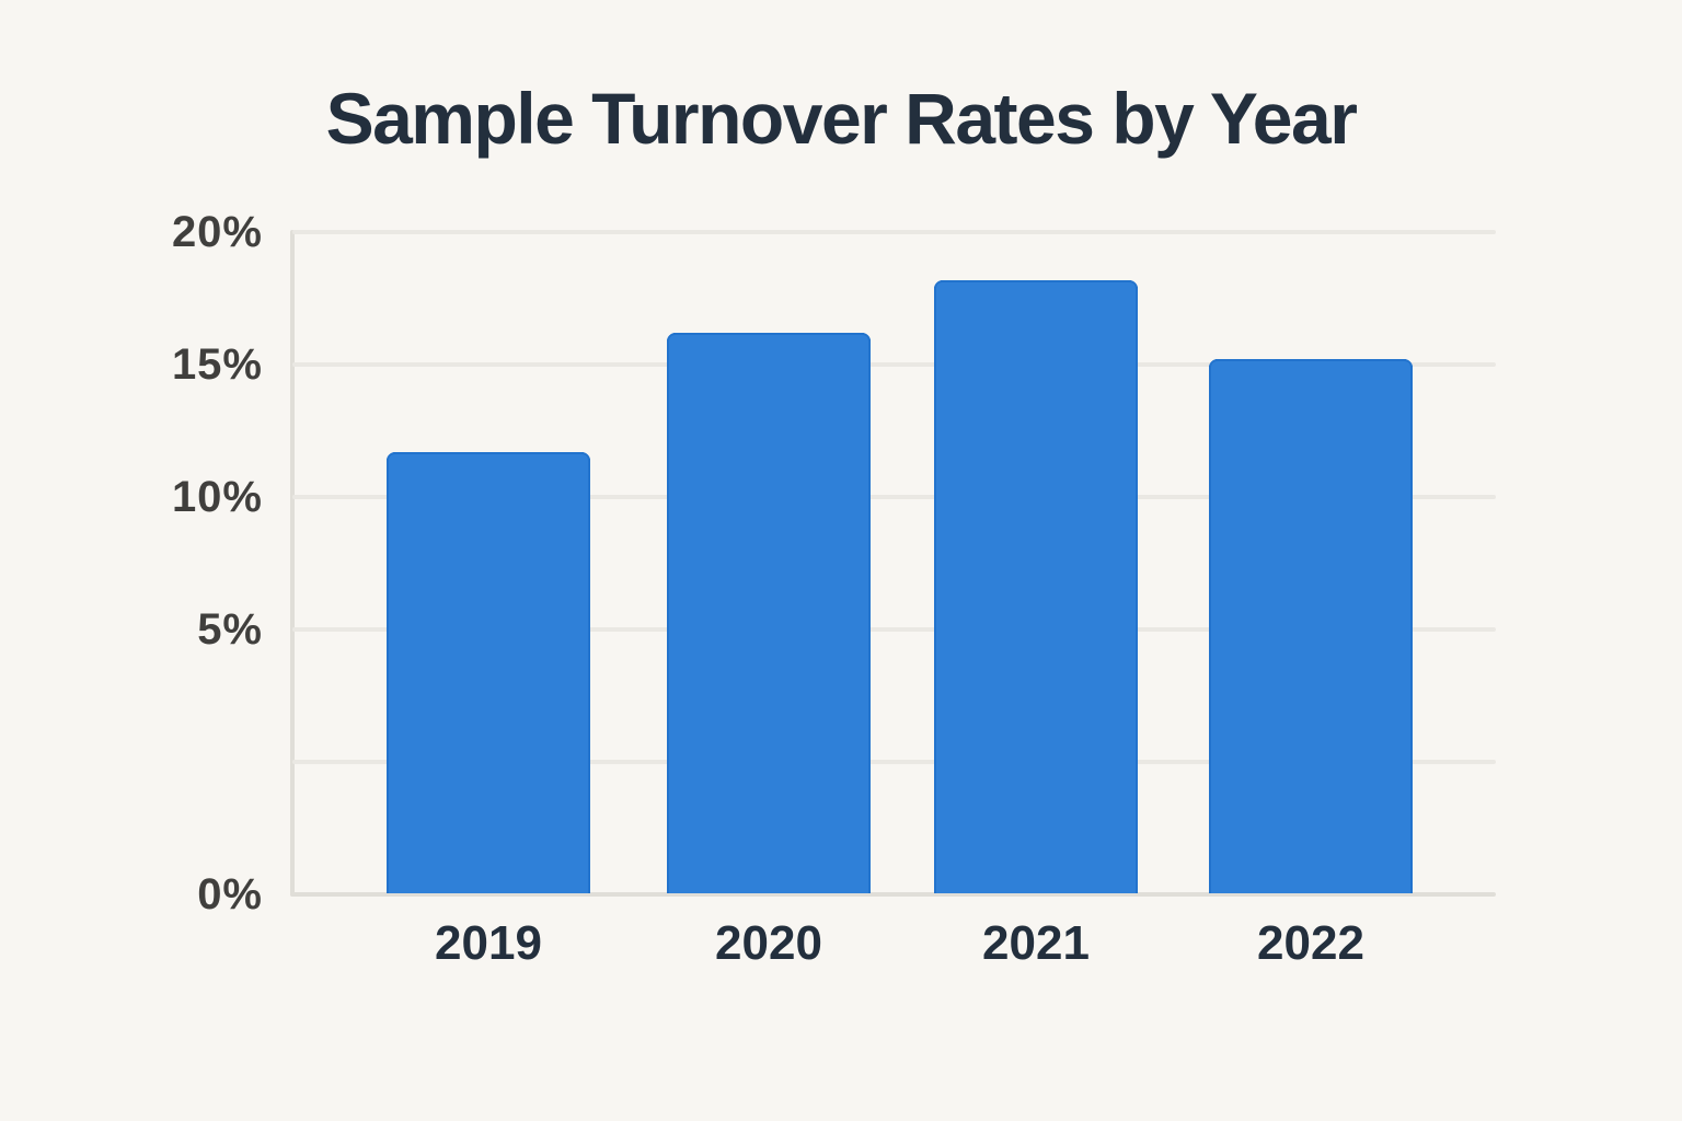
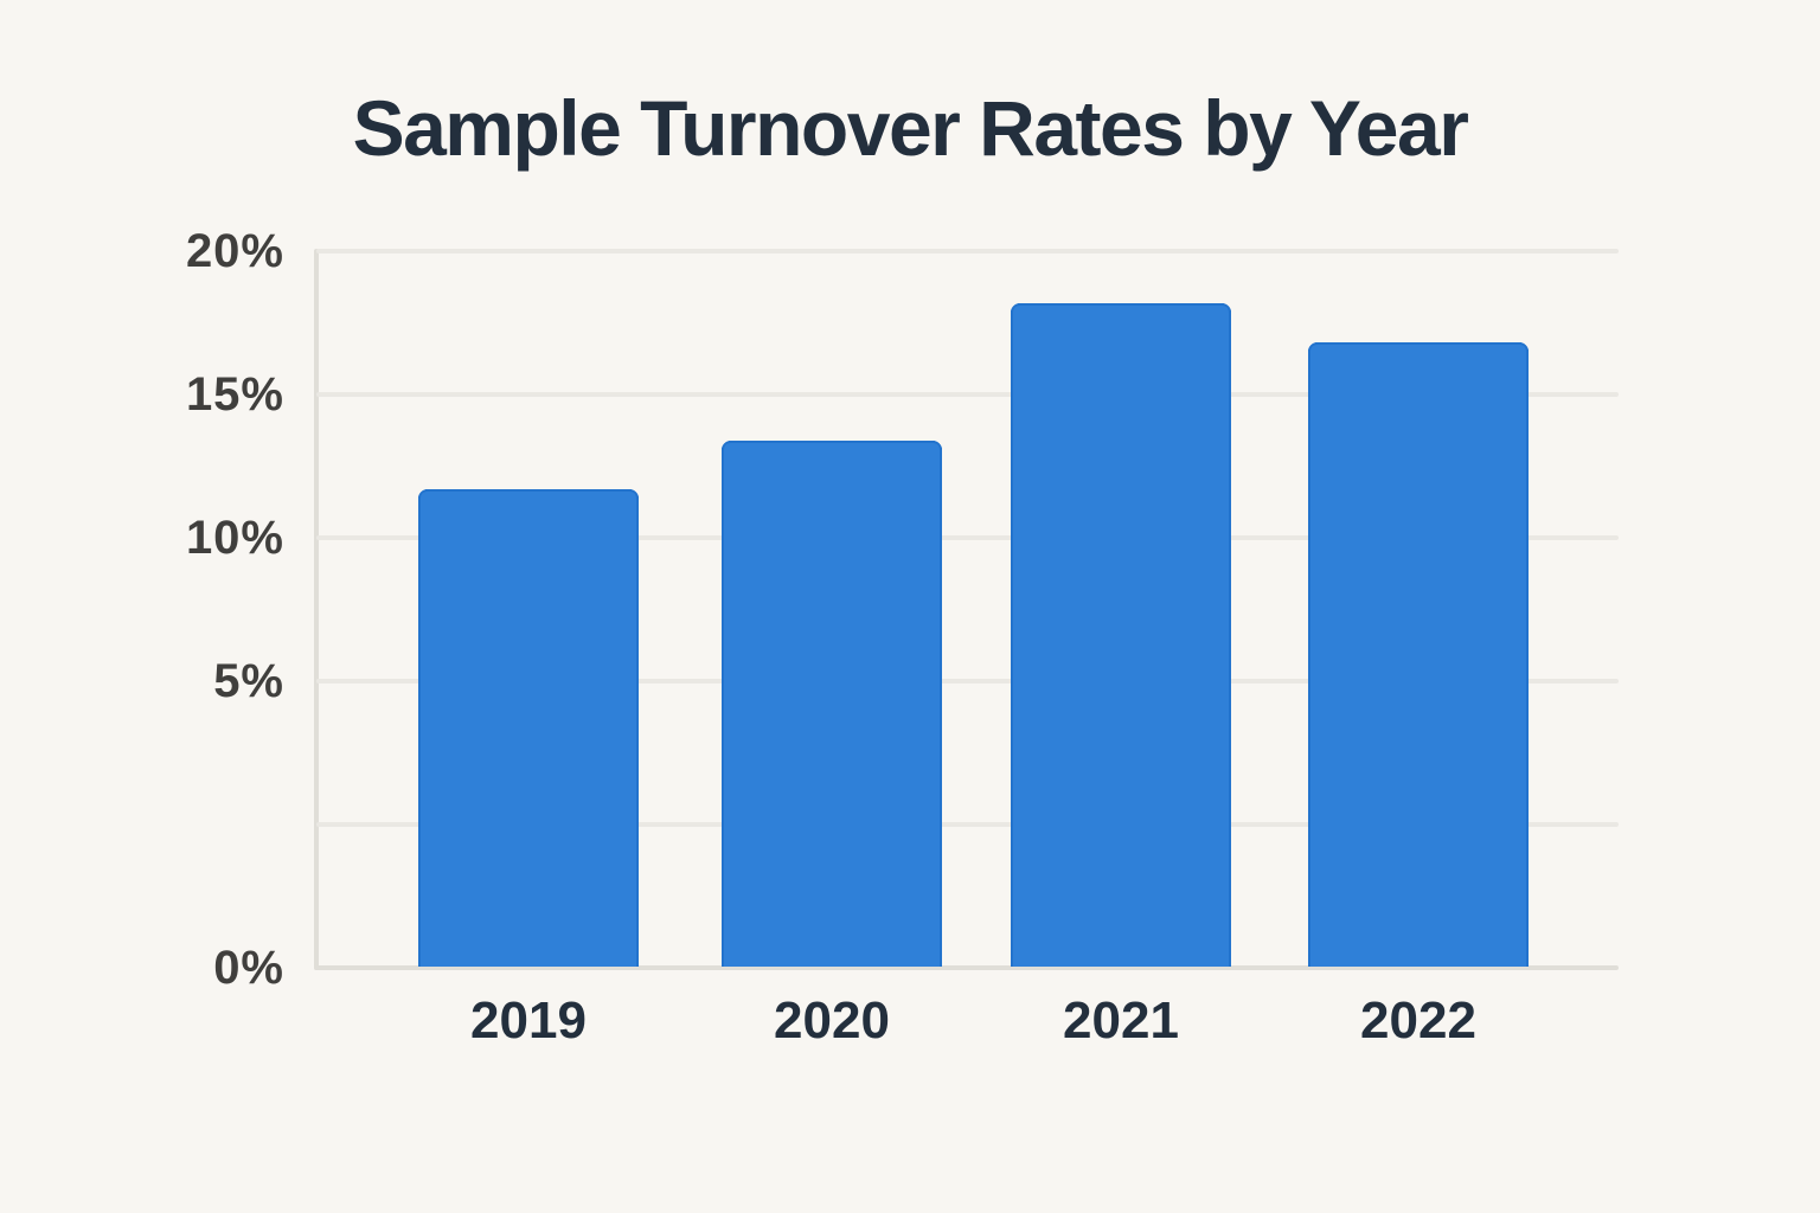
2020: 16.2% -> 13.4%
2022: 15.2% -> 16.8%
